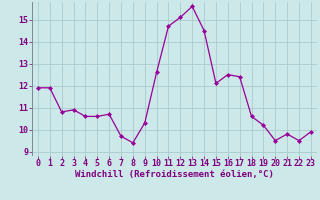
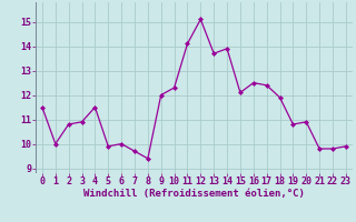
0: 11.9 -> 11.5
1: 11.9 -> 10.0
4: 10.6 -> 11.5
5: 10.6 -> 9.9
6: 10.7 -> 10.0
9: 10.3 -> 12.0
10: 12.6 -> 12.3
11: 14.7 -> 14.1
13: 15.6 -> 13.7
14: 14.5 -> 13.9
18: 10.6 -> 11.9
19: 10.2 -> 10.8
20: 9.5 -> 10.9
22: 9.5 -> 9.8
